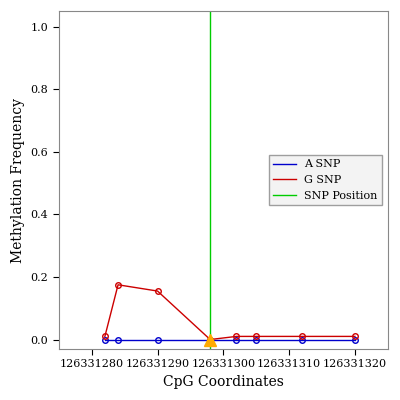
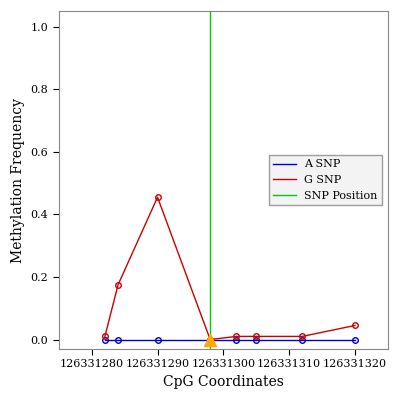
G SNP/126331290: 0.155 -> 0.455
G SNP/126331320: 0.010 -> 0.045
